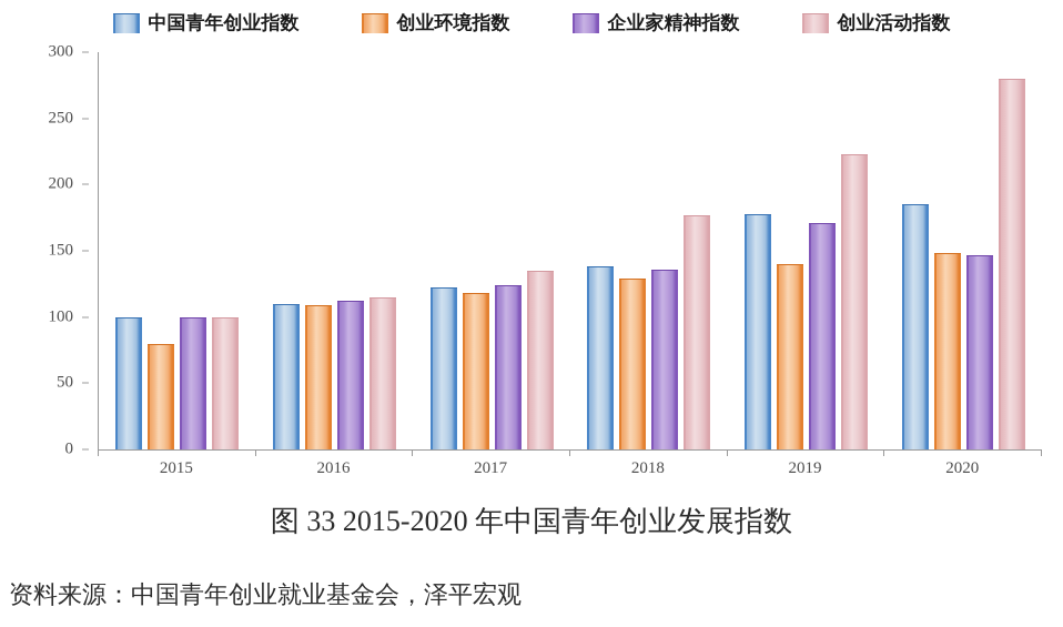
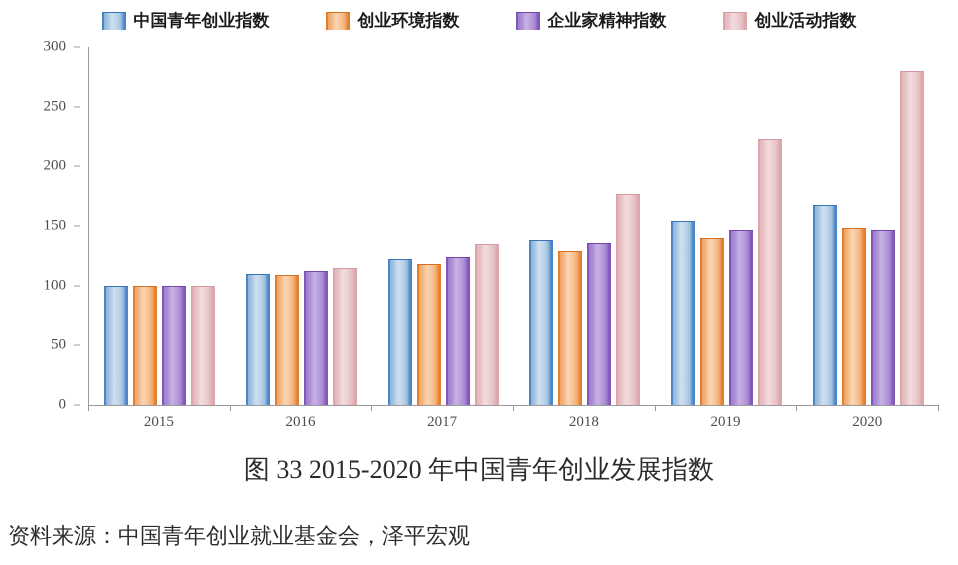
创业环境指数/2015: 80 -> 100
中国青年创业指数/2019: 178 -> 154
企业家精神指数/2019: 171 -> 147
中国青年创业指数/2020: 185 -> 168
